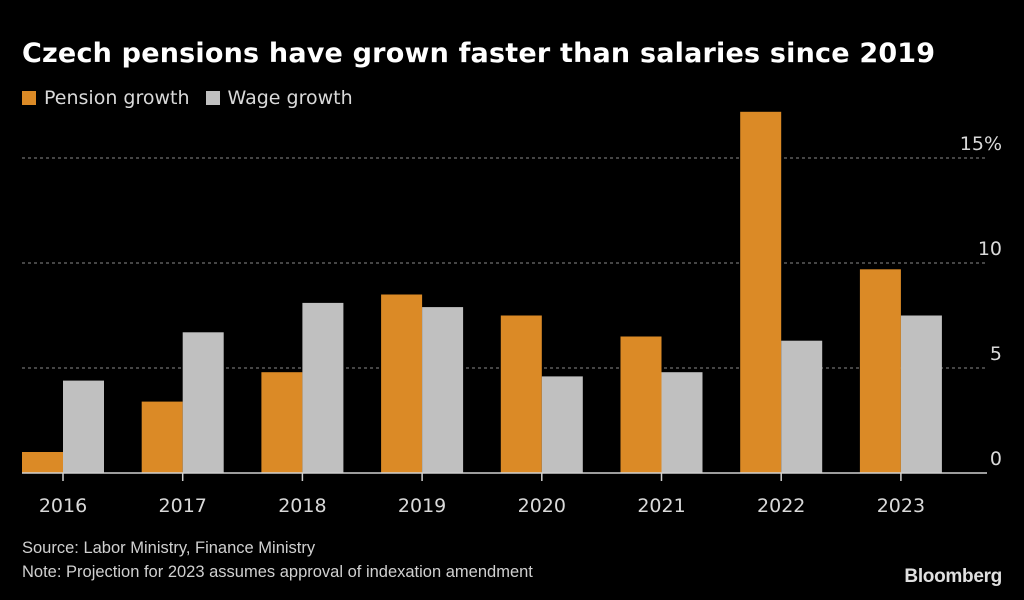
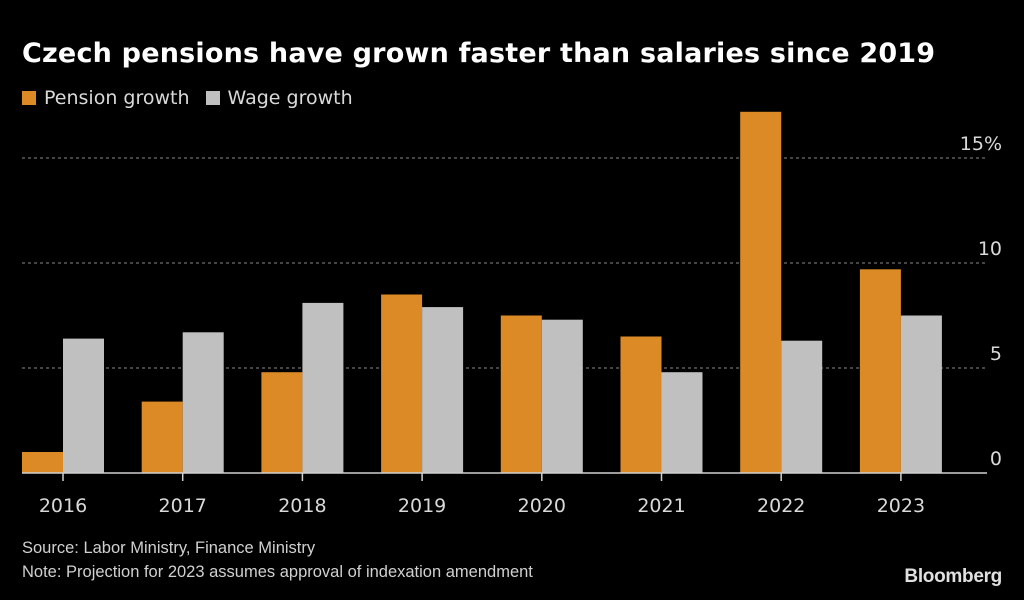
Wage growth/2016: 4.4% -> 6.4%
Wage growth/2020: 4.6% -> 7.3%
